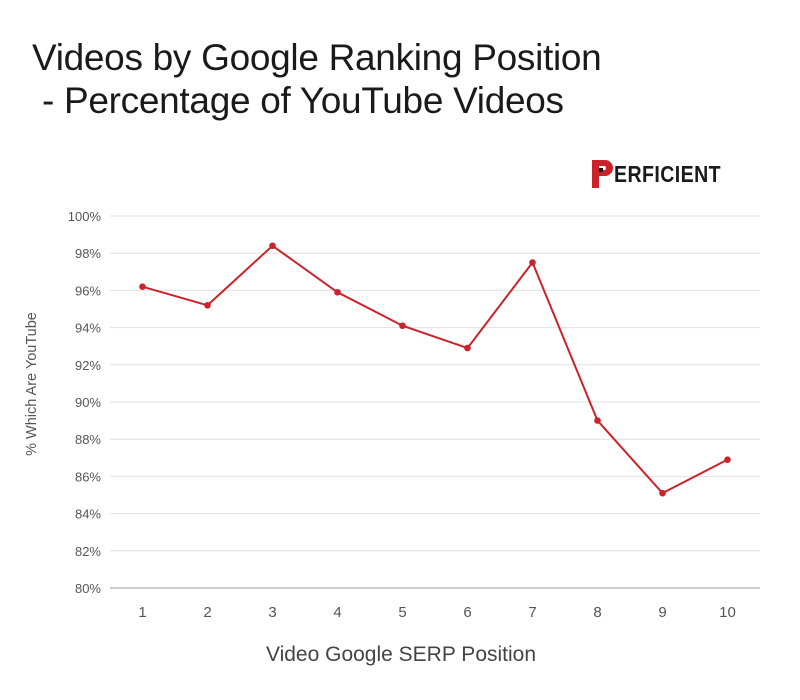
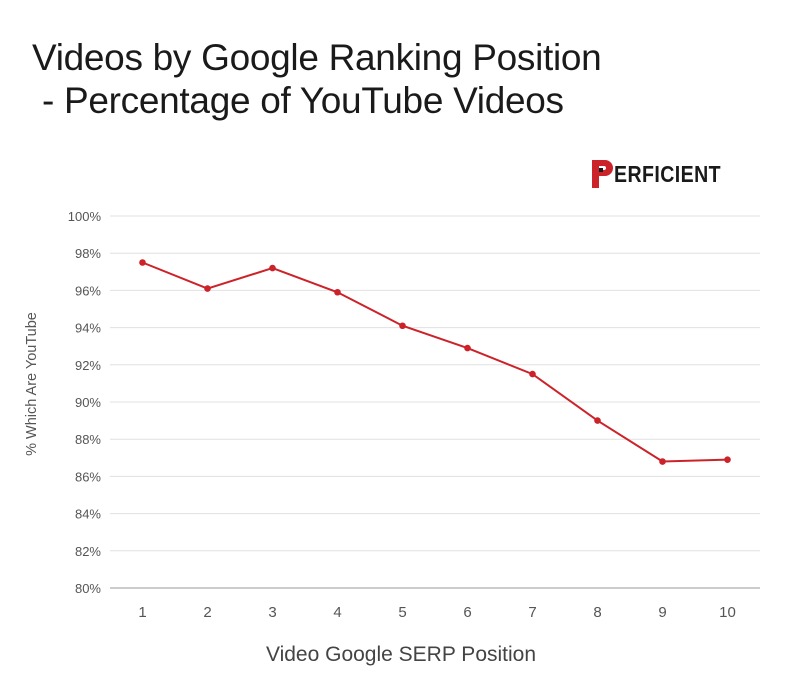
1: 96.2% -> 97.5%
2: 95.2% -> 96.1%
3: 98.4% -> 97.2%
7: 97.5% -> 91.5%
9: 85.1% -> 86.8%
